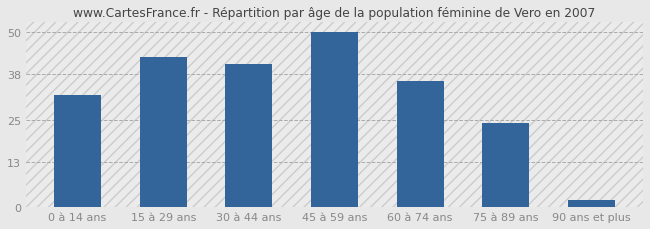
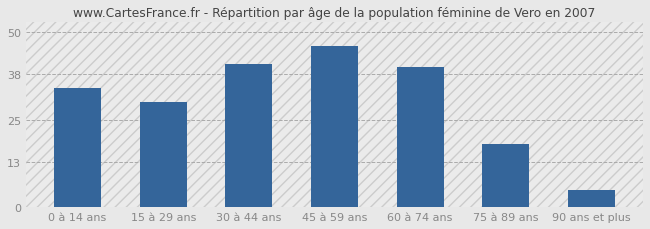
0 à 14 ans: 32 -> 34
15 à 29 ans: 43 -> 30
45 à 59 ans: 50 -> 46
60 à 74 ans: 36 -> 40
75 à 89 ans: 24 -> 18
90 ans et plus: 2 -> 5
